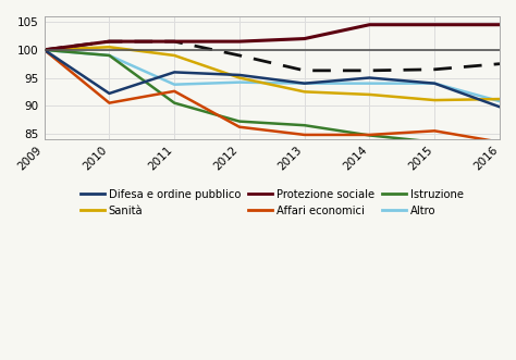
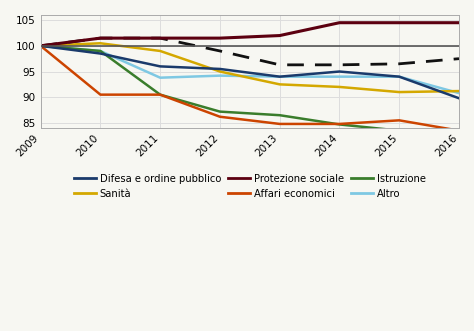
Difesa e ordine pubblico/2010: 92.2 -> 98.5
Affari economici/2011: 92.6 -> 90.5
